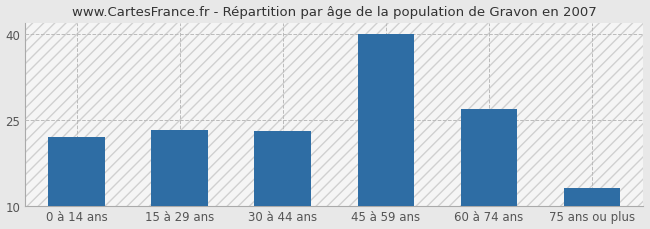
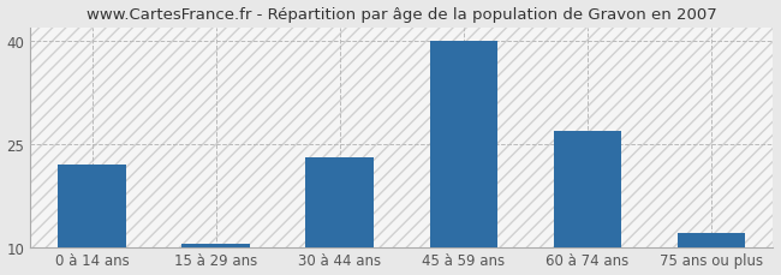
15 à 29 ans: 23.2 -> 10.5
75 ans ou plus: 13.0 -> 12.0
